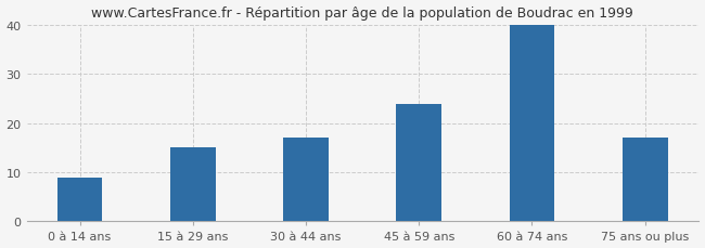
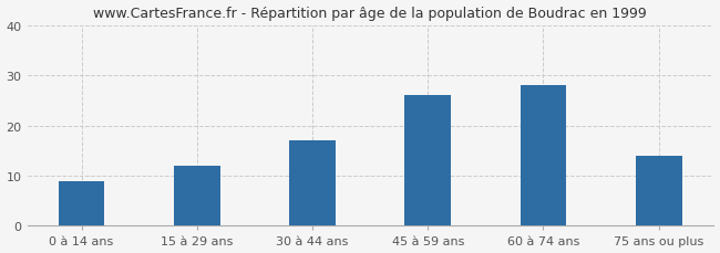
15 à 29 ans: 15 -> 12
45 à 59 ans: 24 -> 26
60 à 74 ans: 40 -> 28
75 ans ou plus: 17 -> 14
